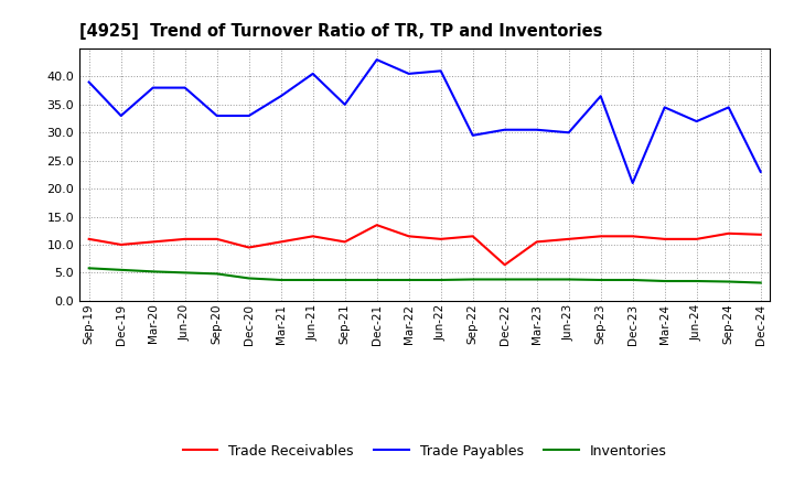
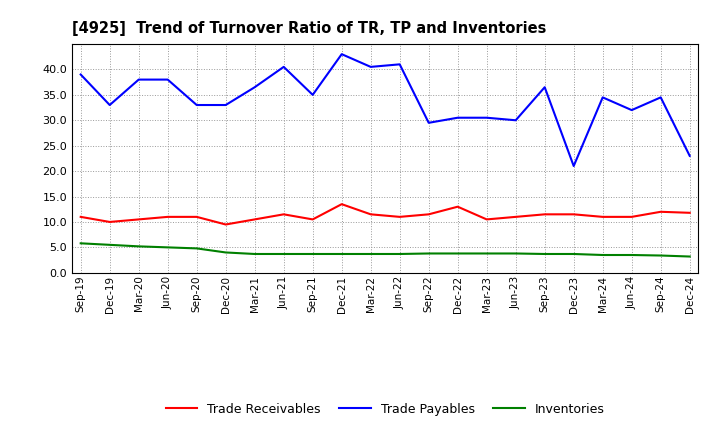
Trade Receivables/Dec-22: 6.4 -> 13.0
